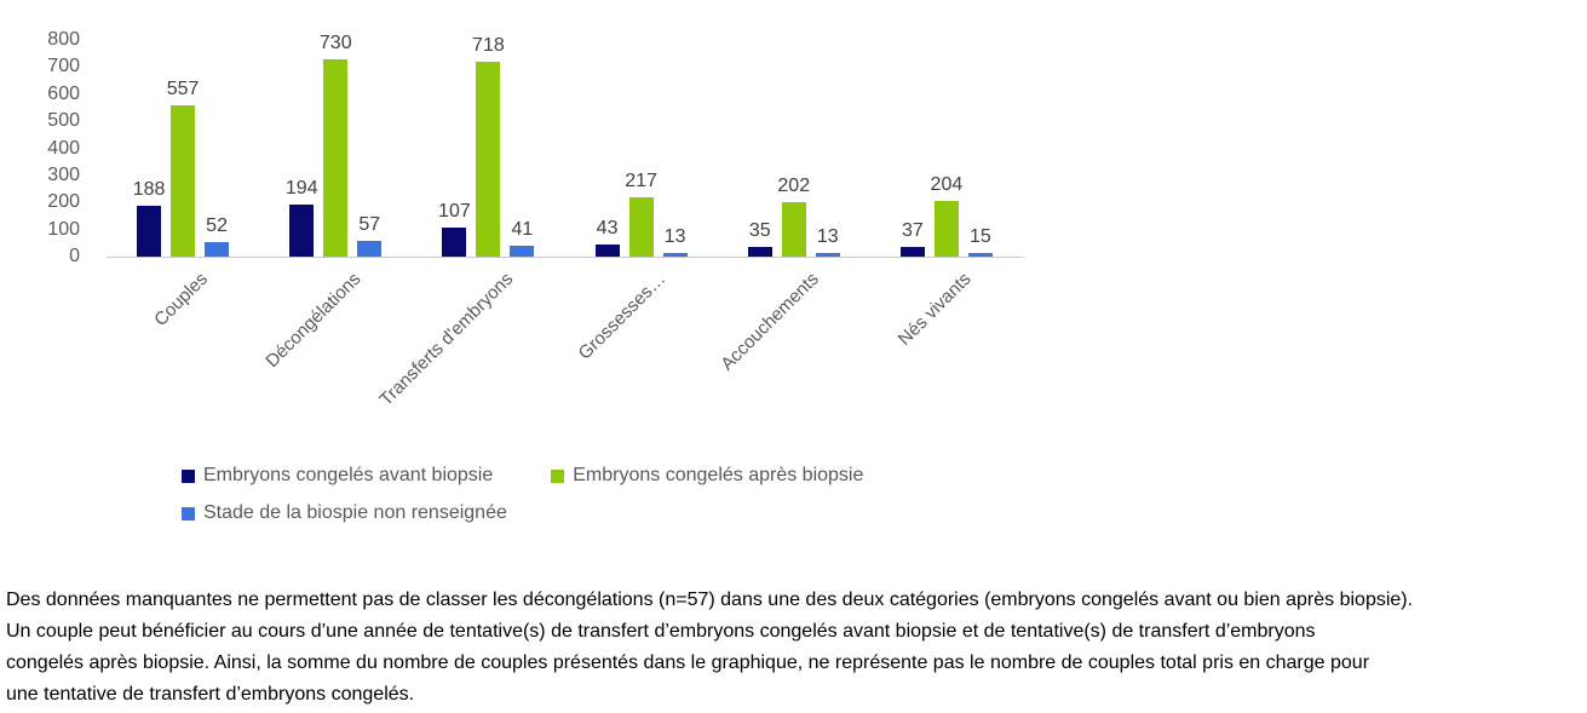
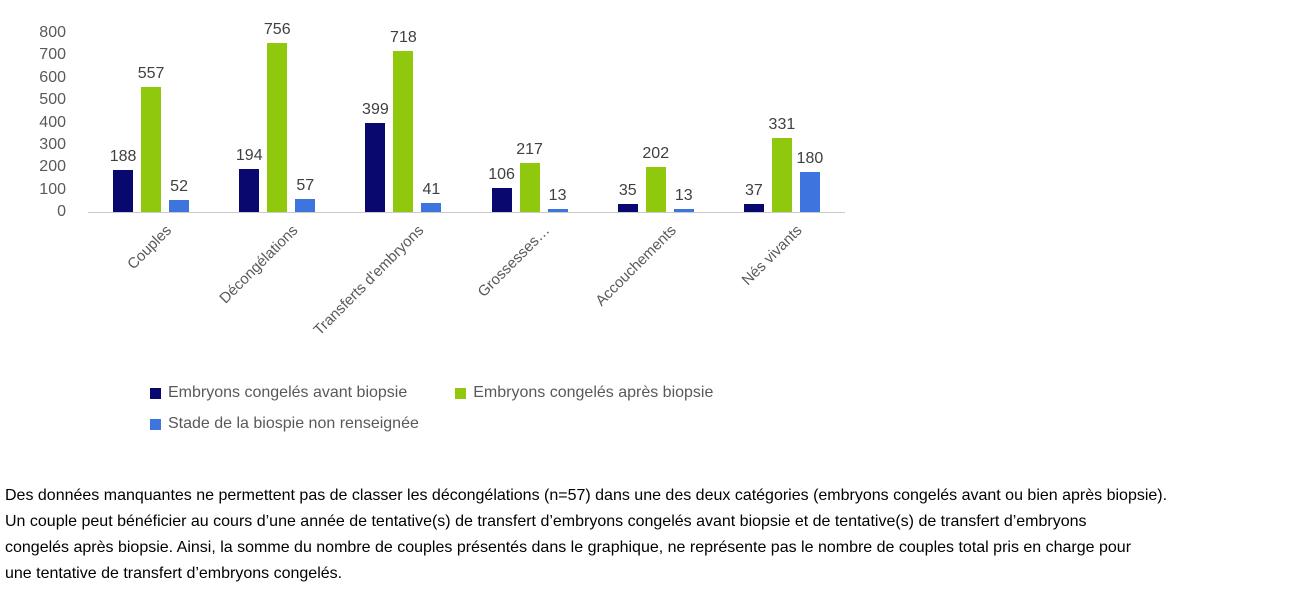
Embryons congelés après biopsie/Décongélations: 730 -> 756
Embryons congelés avant biopsie/Transferts d'embryons: 107 -> 399
Embryons congelés avant biopsie/Grossesses…: 43 -> 106
Embryons congelés après biopsie/Nés vivants: 204 -> 331
Stade de la biospie non renseignée/Nés vivants: 15 -> 180
